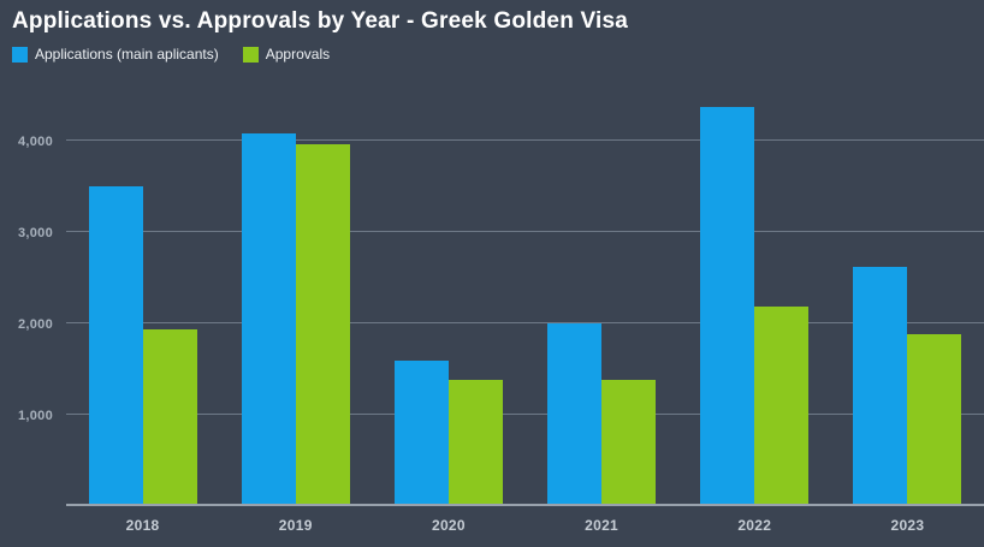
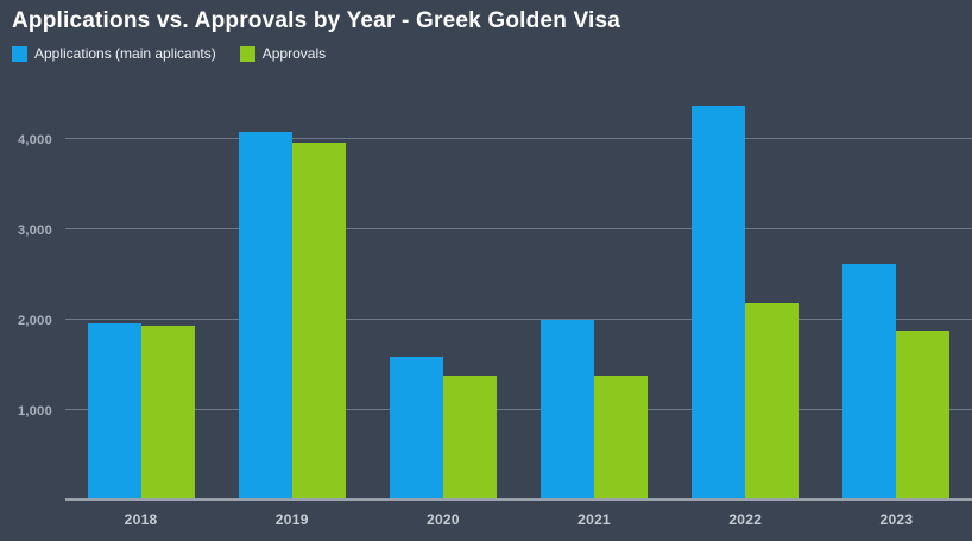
Applications (main aplicants)/2018: 3500 -> 2000
